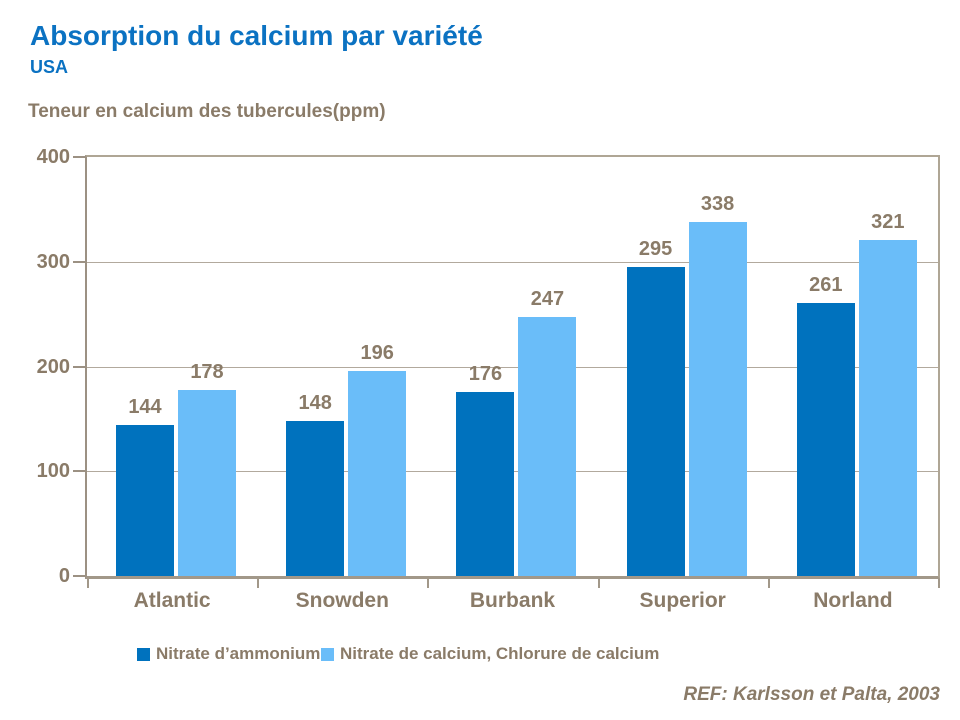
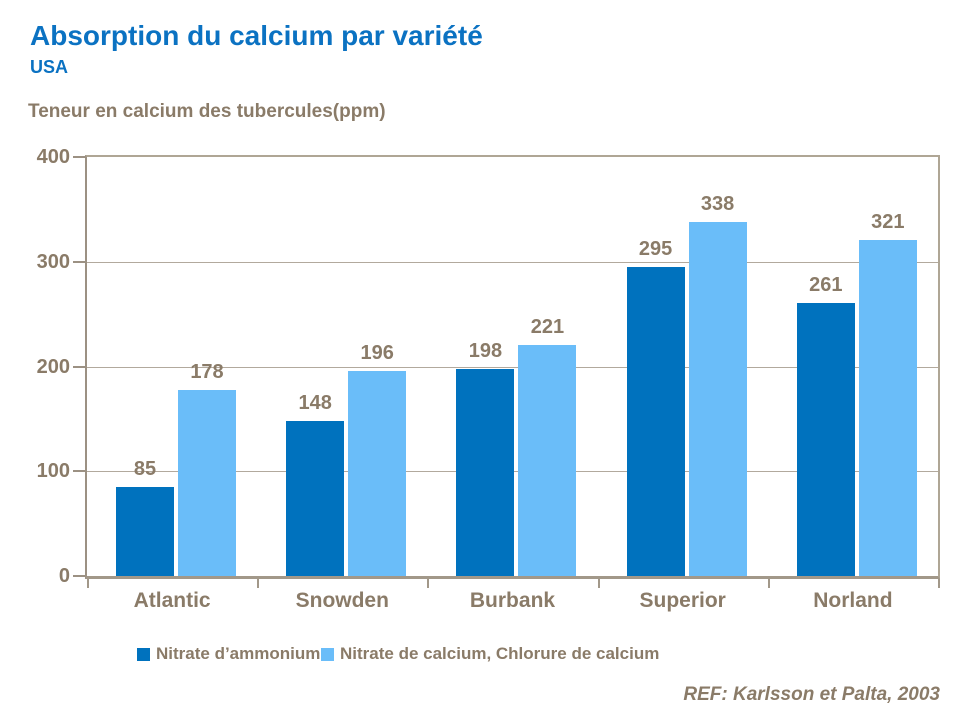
Nitrate d’ammonium/Atlantic: 144 -> 85
Nitrate d’ammonium/Burbank: 176 -> 198
Nitrate de calcium, Chlorure de calcium/Burbank: 247 -> 221
